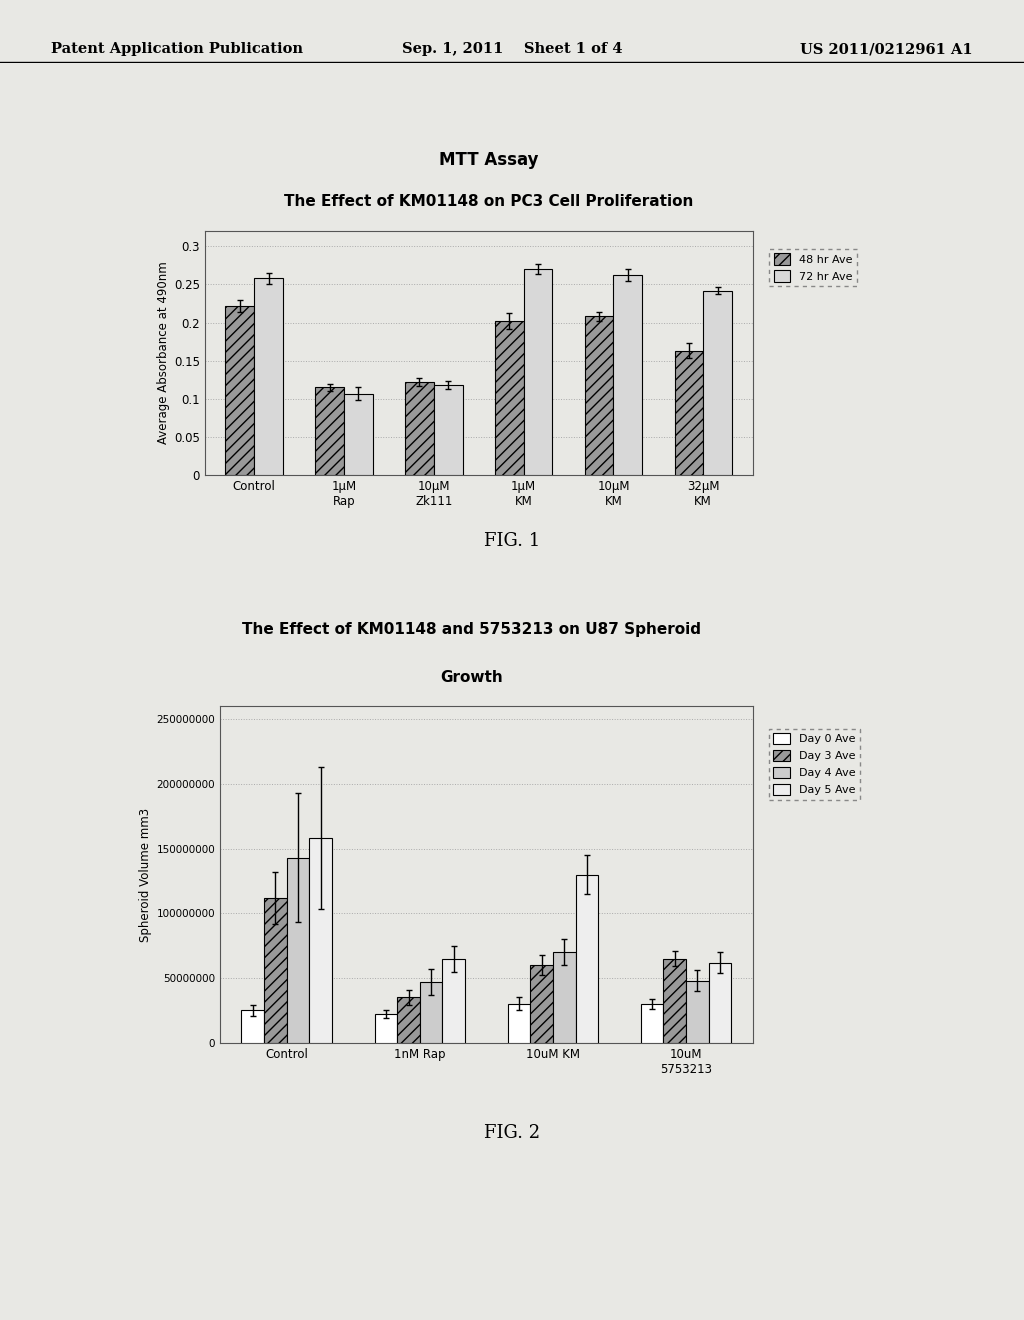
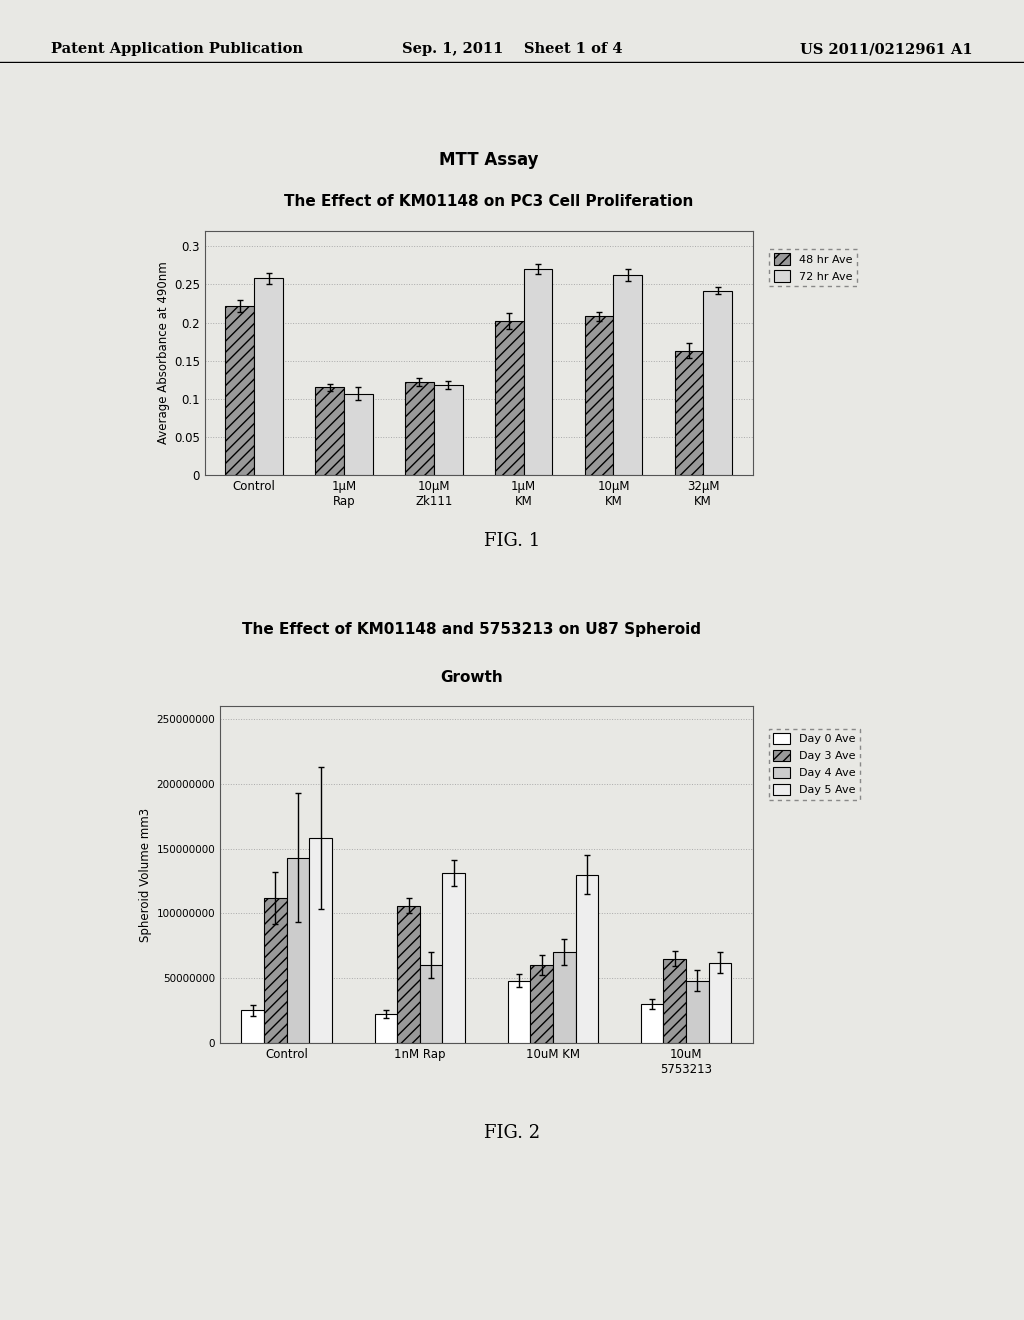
Day 3 Ave/1nM Rap: 35000000 -> 106000000
Day 4 Ave/1nM Rap: 47000000 -> 60000000
Day 5 Ave/1nM Rap: 65000000 -> 131000000
Day 0 Ave/10uM KM: 30000000 -> 48000000
